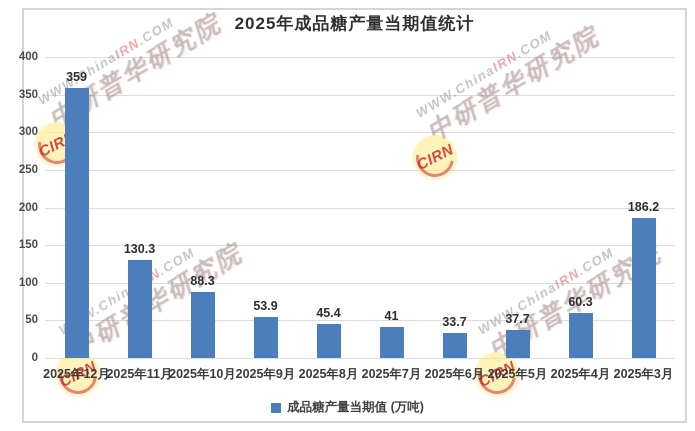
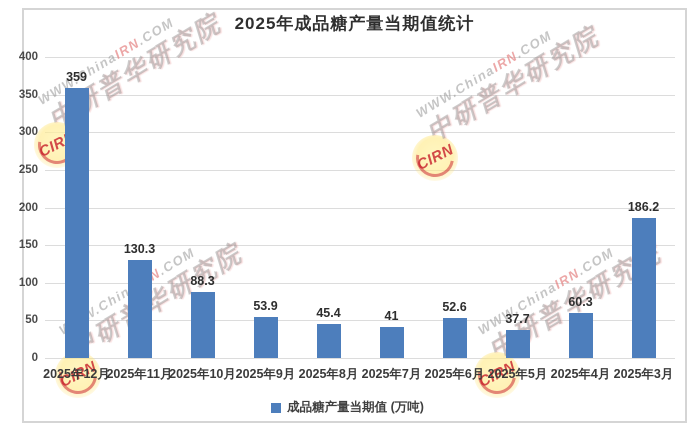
2025年6月: 33.7 -> 52.6
